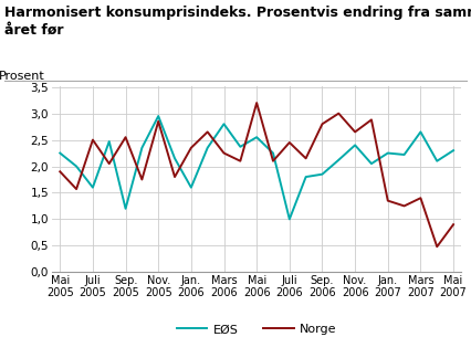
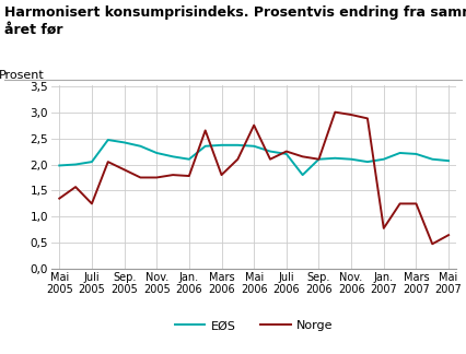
EØS/Mai 2005: 2,25 -> 1,98
Norge/Mai 2005: 1,90 -> 1,35
EØS/Juli 2005: 1,60 -> 2,05
Norge/Juli 2005: 2,50 -> 1,25
EØS/Sep. 2005: 1,20 -> 2,42
Norge/Sep. 2005: 2,55 -> 1,90
EØS/Nov. 2005: 2,95 -> 2,22
Norge/Nov. 2005: 2,85 -> 1,75
EØS/Jan. 2006: 1,60 -> 2,10
Norge/Jan. 2006: 2,35 -> 1,78
EØS/Mars 2006: 2,80 -> 2,37
Norge/Mars 2006: 2,25 -> 1,80
EØS/Mai 2006: 2,55 -> 2,35
Norge/Mai 2006: 3,20 -> 2,75
EØS/Juli 2006: 1,00 -> 2,20
Norge/Juli 2006: 2,45 -> 2,25
EØS/Sep. 2006: 1,85 -> 2,10
Norge/Sep. 2006: 2,80 -> 2,10
EØS/Nov. 2006: 2,40 -> 2,10
Norge/Nov. 2006: 2,65 -> 2,95
EØS/Jan. 2007: 2,25 -> 2,10
Norge/Jan. 2007: 1,35 -> 0,78
EØS/Mars 2007: 2,65 -> 2,20
Norge/Mars 2007: 1,40 -> 1,25
EØS/Mai 2007: 2,30 -> 2,07
Norge/Mai 2007: 0,90 -> 0,65
